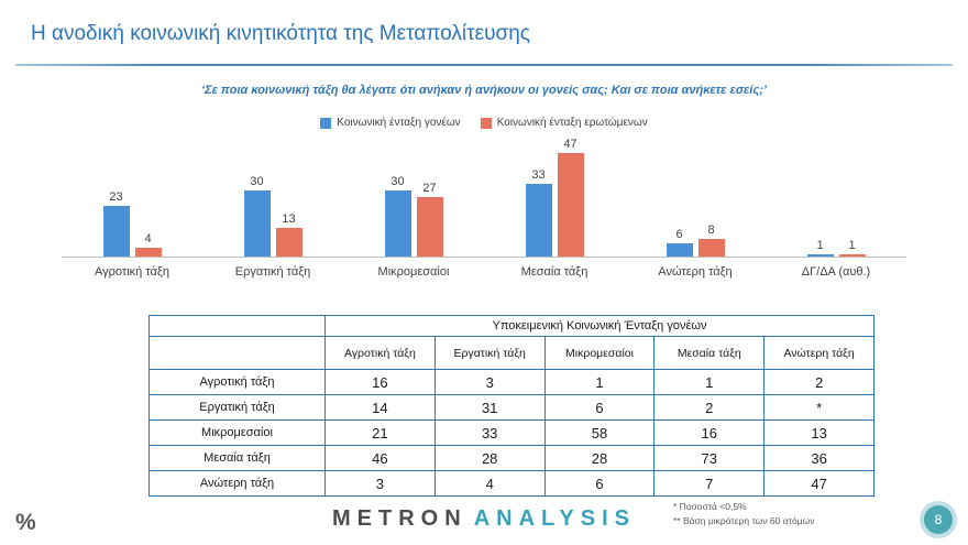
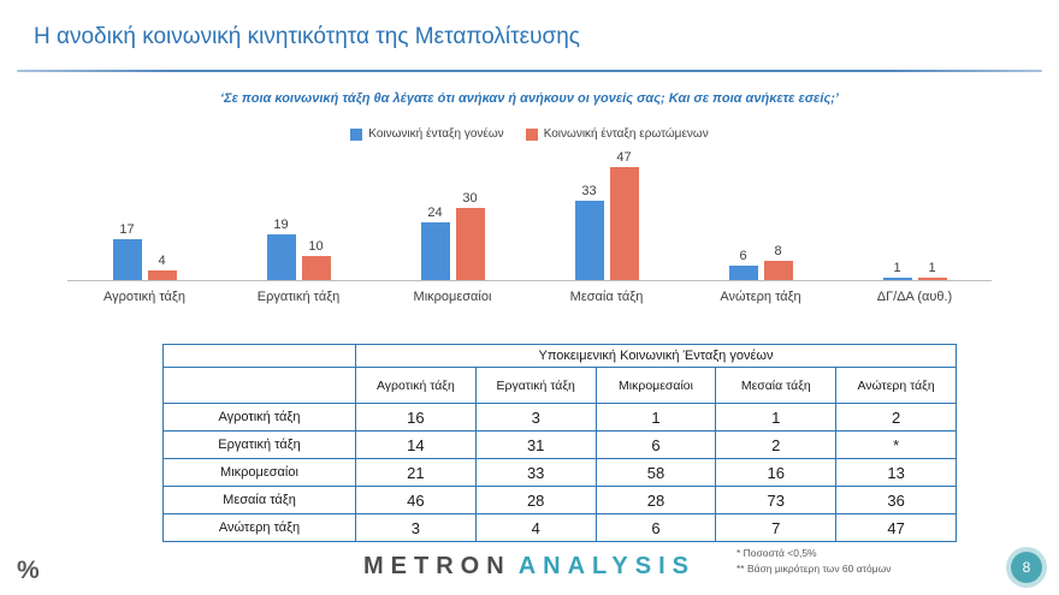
Κοινωνική ένταξη γονέων/Αγροτική τάξη: 23 -> 17
Κοινωνική ένταξη γονέων/Εργατική τάξη: 30 -> 19
Κοινωνική ένταξη ερωτώμενων/Εργατική τάξη: 13 -> 10
Κοινωνική ένταξη γονέων/Μικρομεσαίοι: 30 -> 24
Κοινωνική ένταξη ερωτώμενων/Μικρομεσαίοι: 27 -> 30
